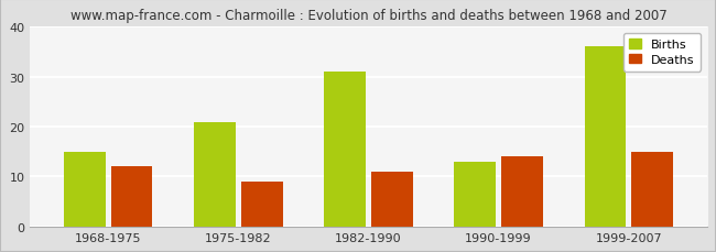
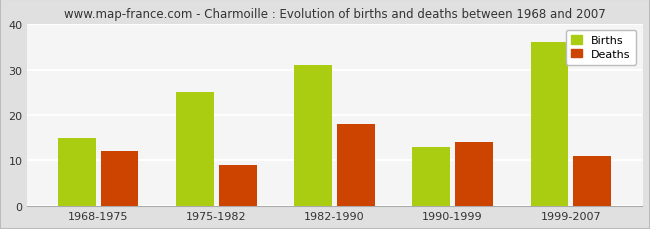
Births/1975-1982: 21 -> 25
Deaths/1982-1990: 11 -> 18
Deaths/1999-2007: 15 -> 11
